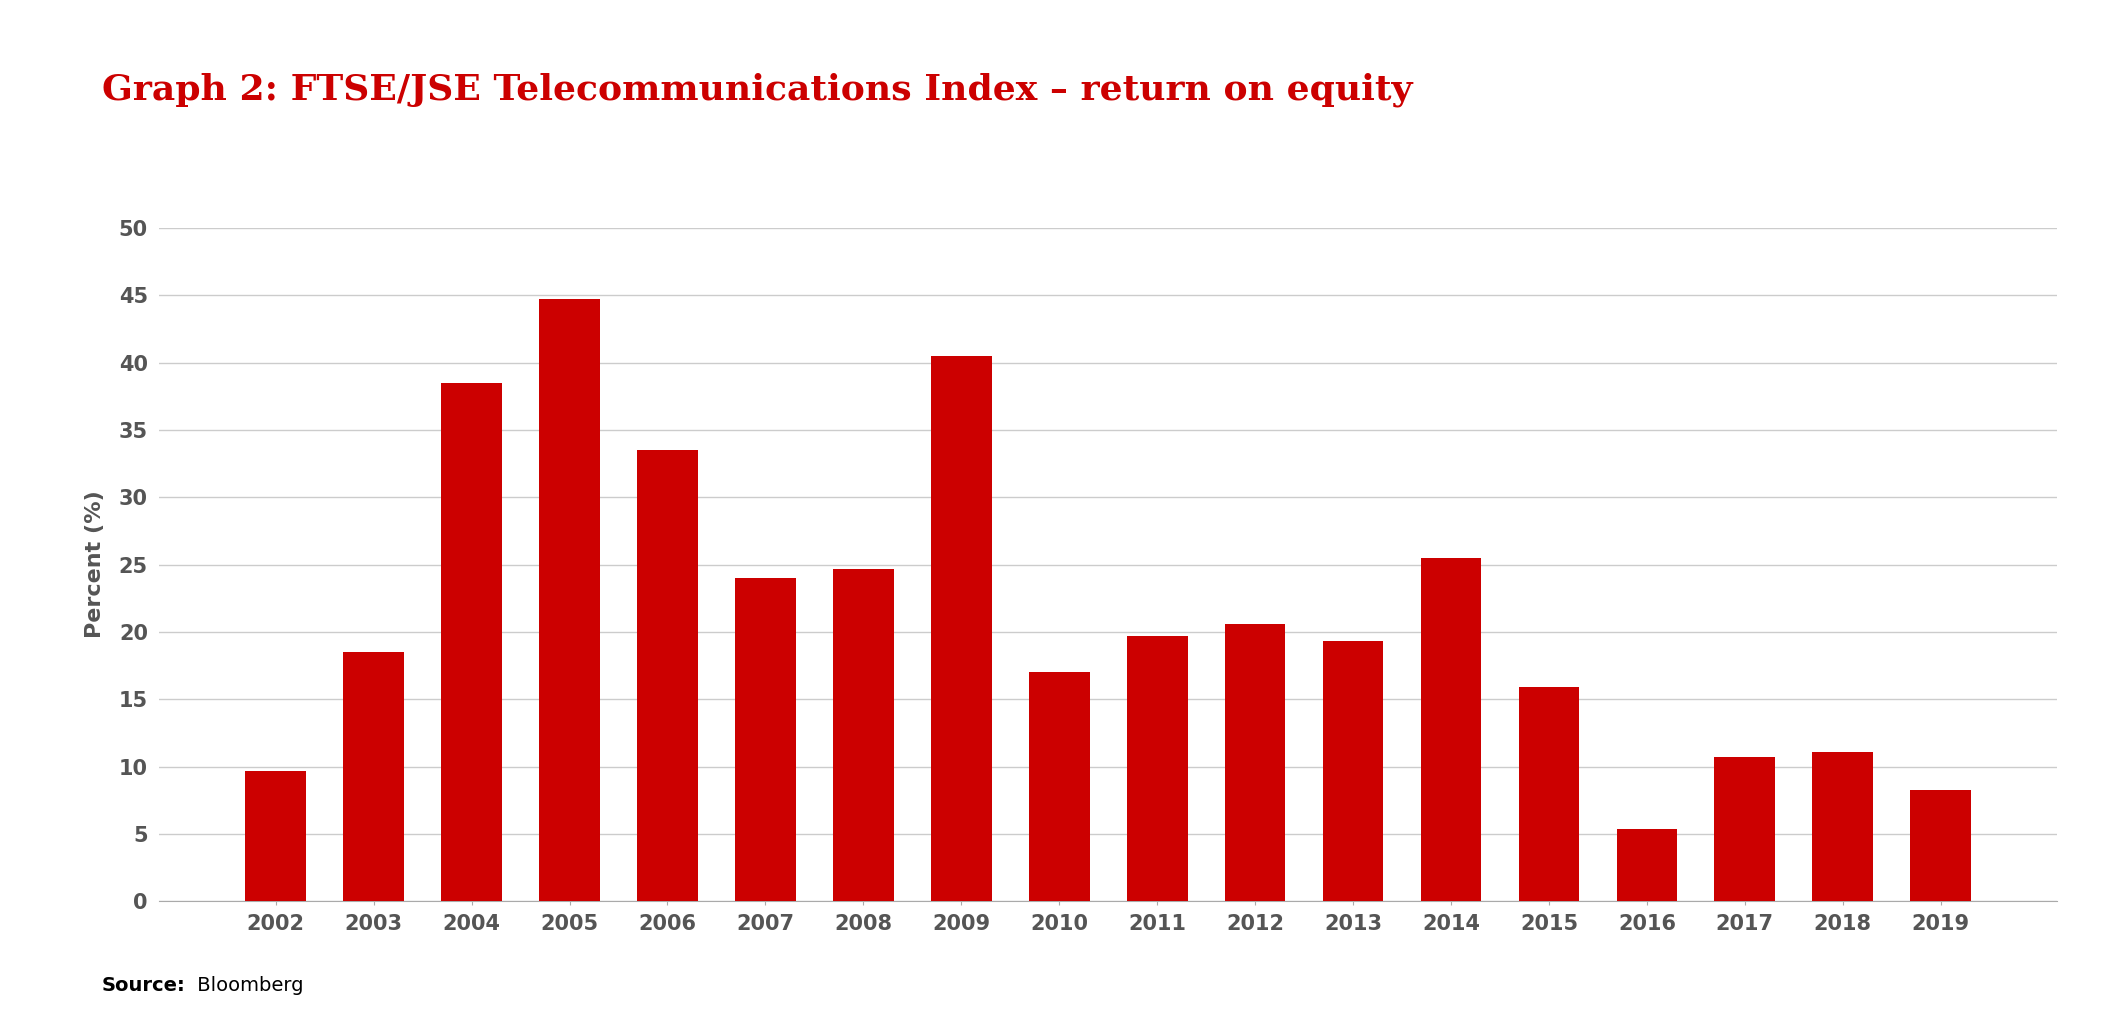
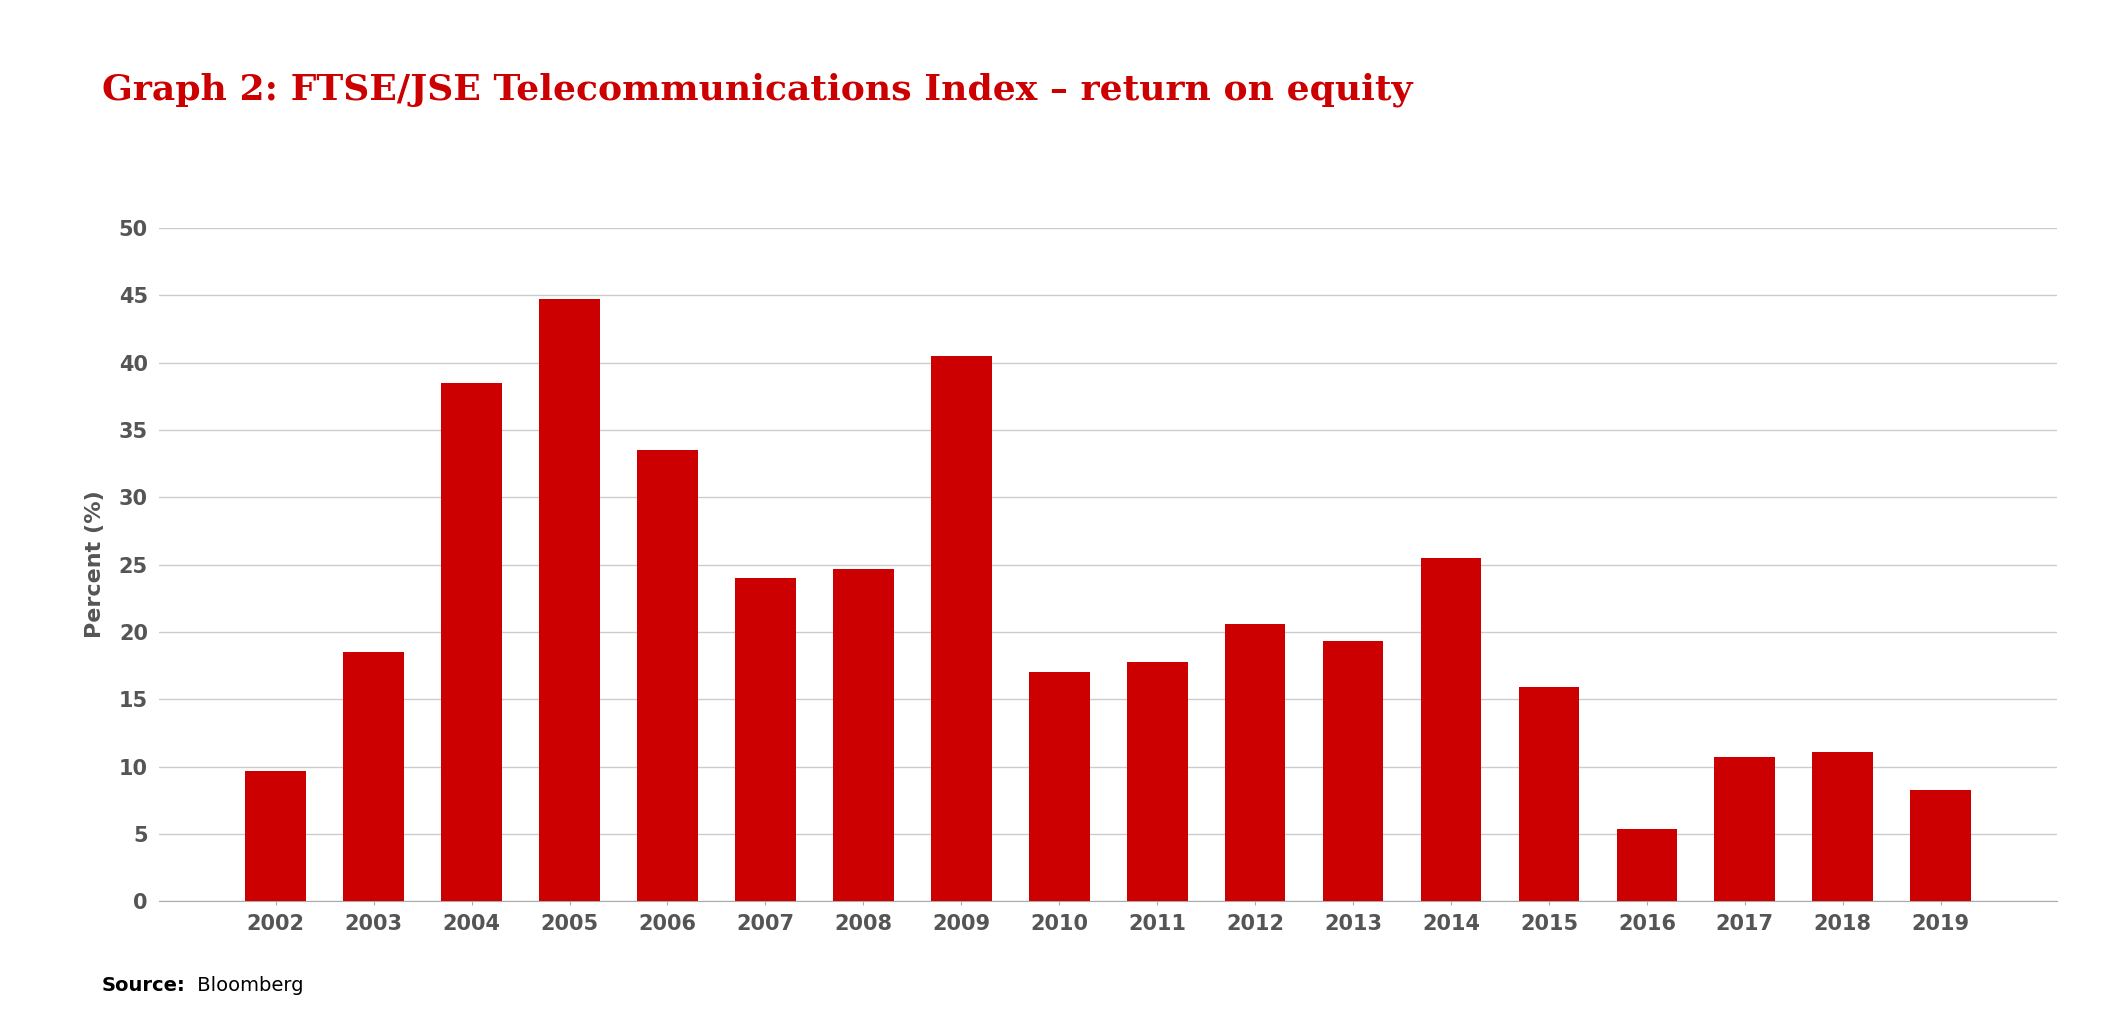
2011: 19.7 -> 17.8
